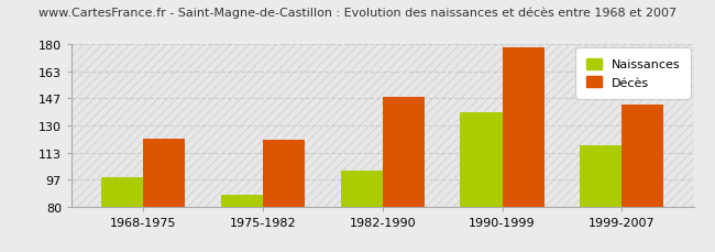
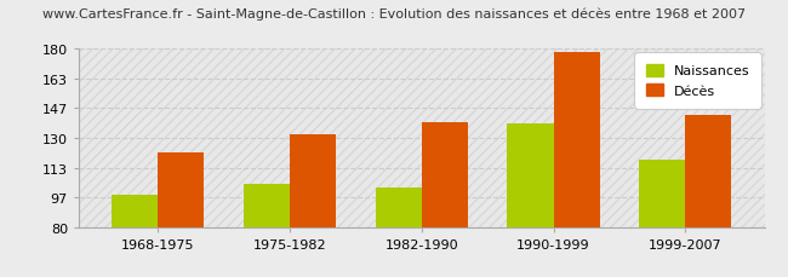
Naissances/1975-1982: 87 -> 104
Décès/1975-1982: 121 -> 132
Décès/1982-1990: 148 -> 139
